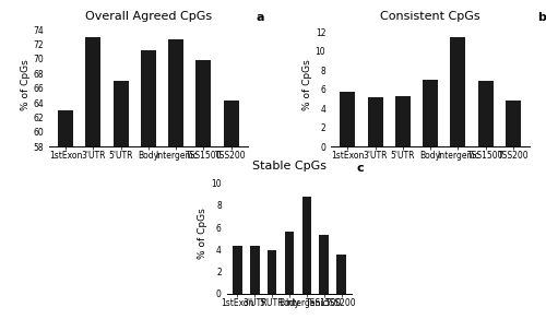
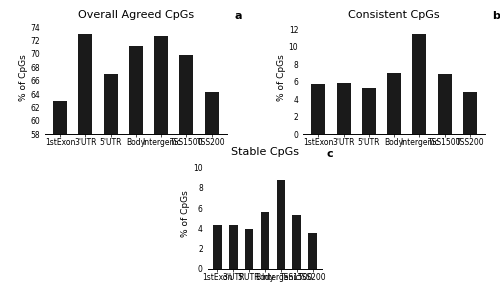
Consistent CpGs/3'UTR: 5.2 -> 5.9
